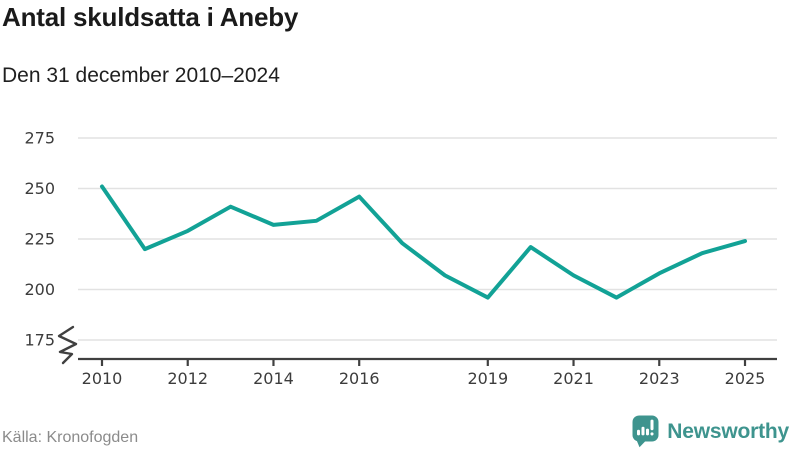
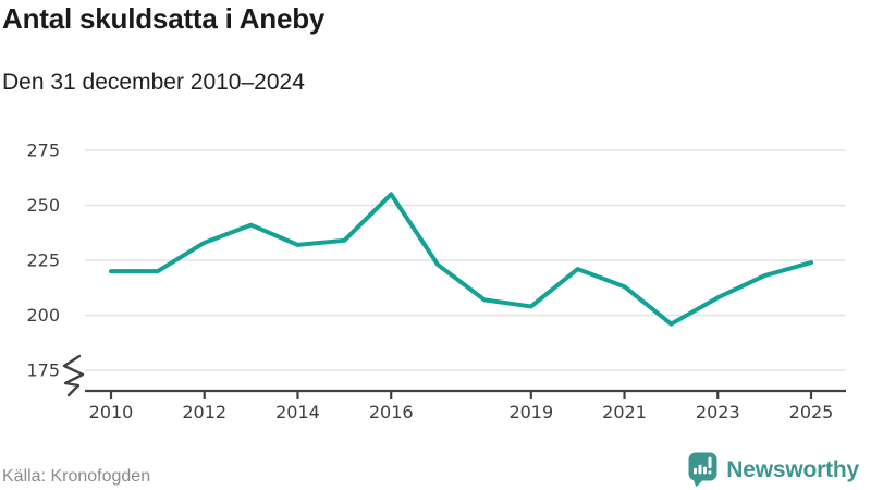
2010: 251 -> 220
2012: 229 -> 233
2016: 246 -> 255
2019: 196 -> 204
2021: 207 -> 213
